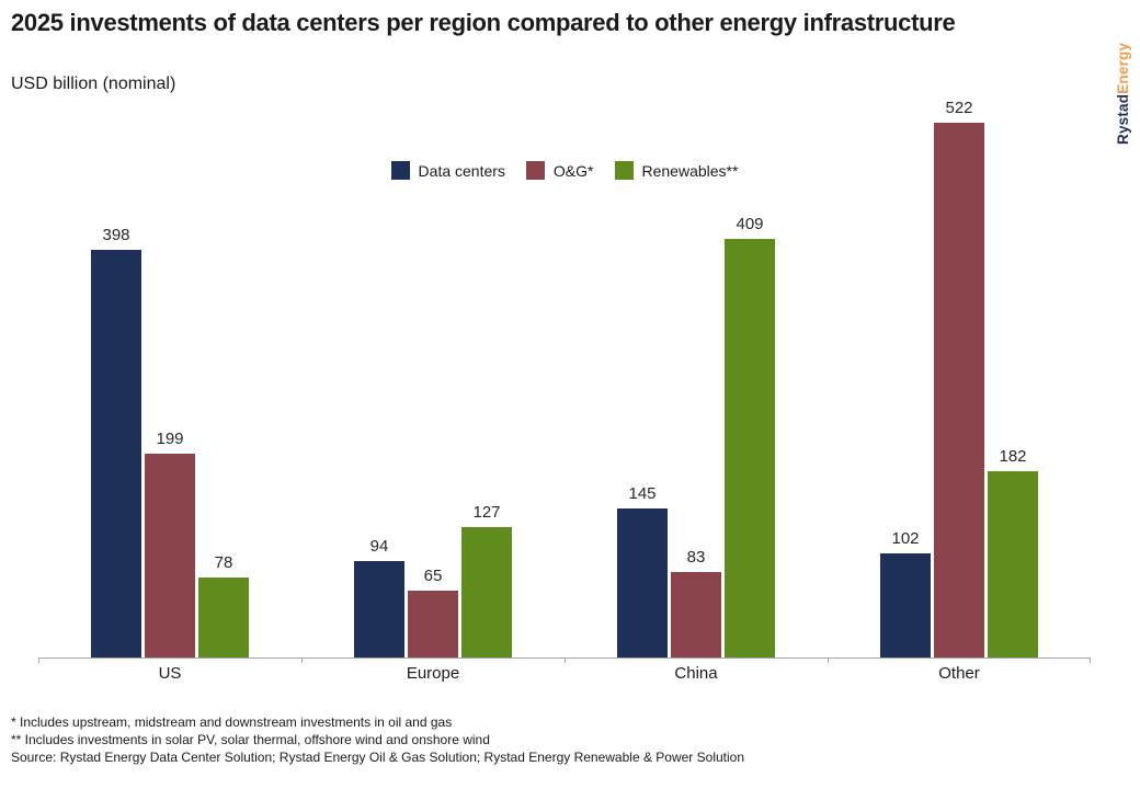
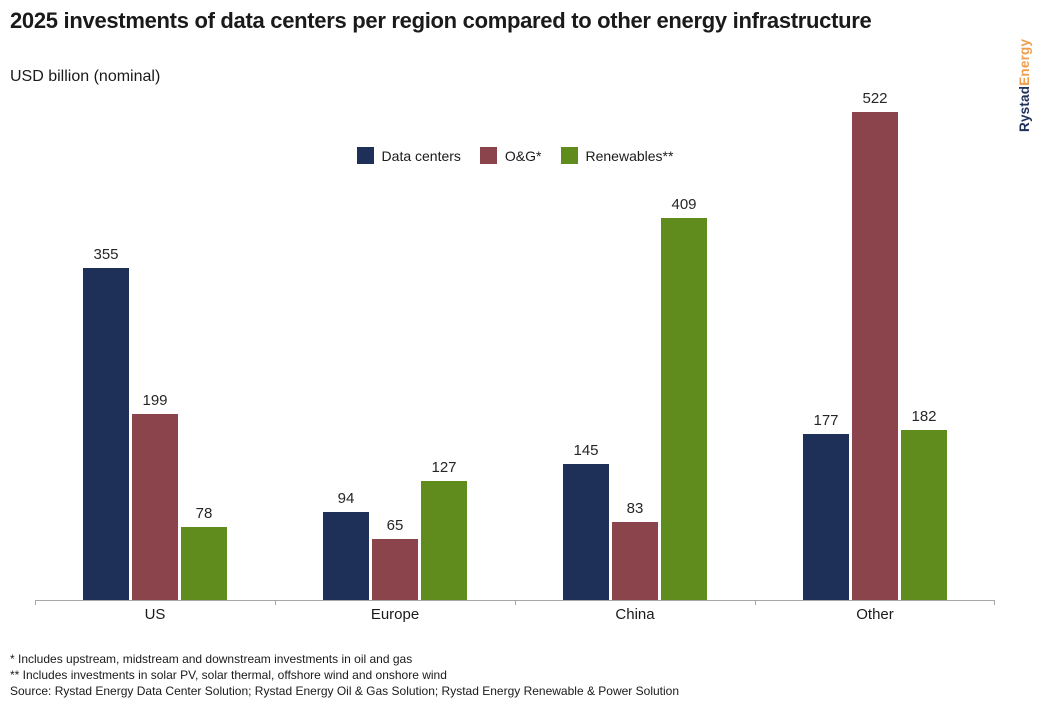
Data centers/US: 398 -> 355
Data centers/Other: 102 -> 177
